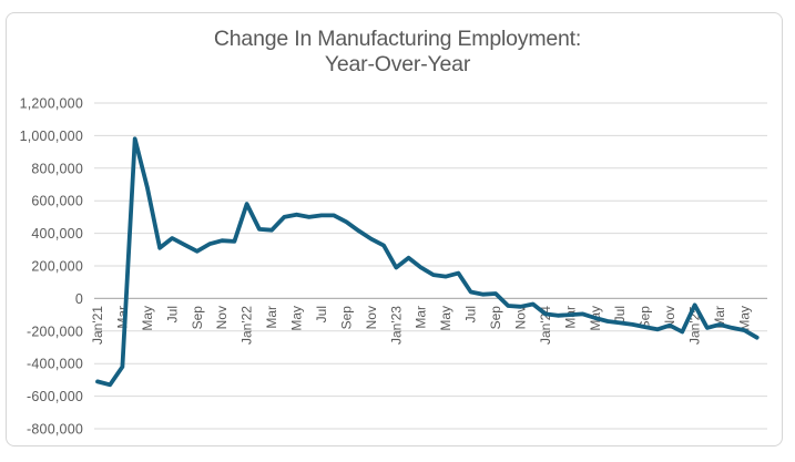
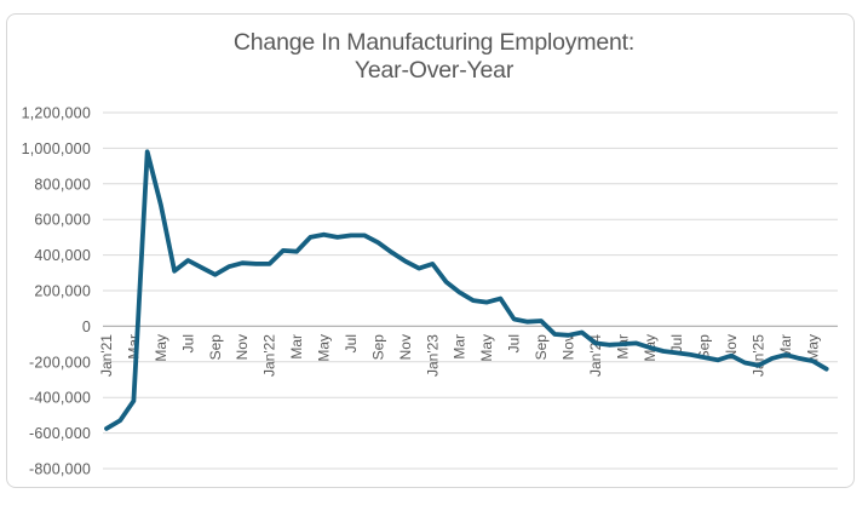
Jan'21: -510000 -> -580000
Jan'22: 580000 -> 350000
Jan'23: 190000 -> 350000
Jan'25: -40000 -> -220000
